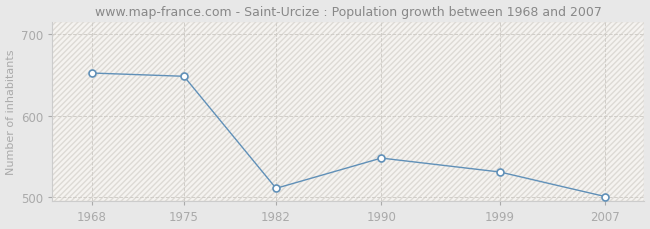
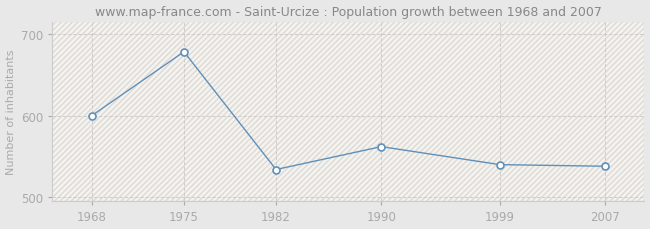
1968: 652 -> 600
1975: 648 -> 678
1982: 511 -> 534
1990: 548 -> 562
1999: 531 -> 540
2007: 501 -> 538
